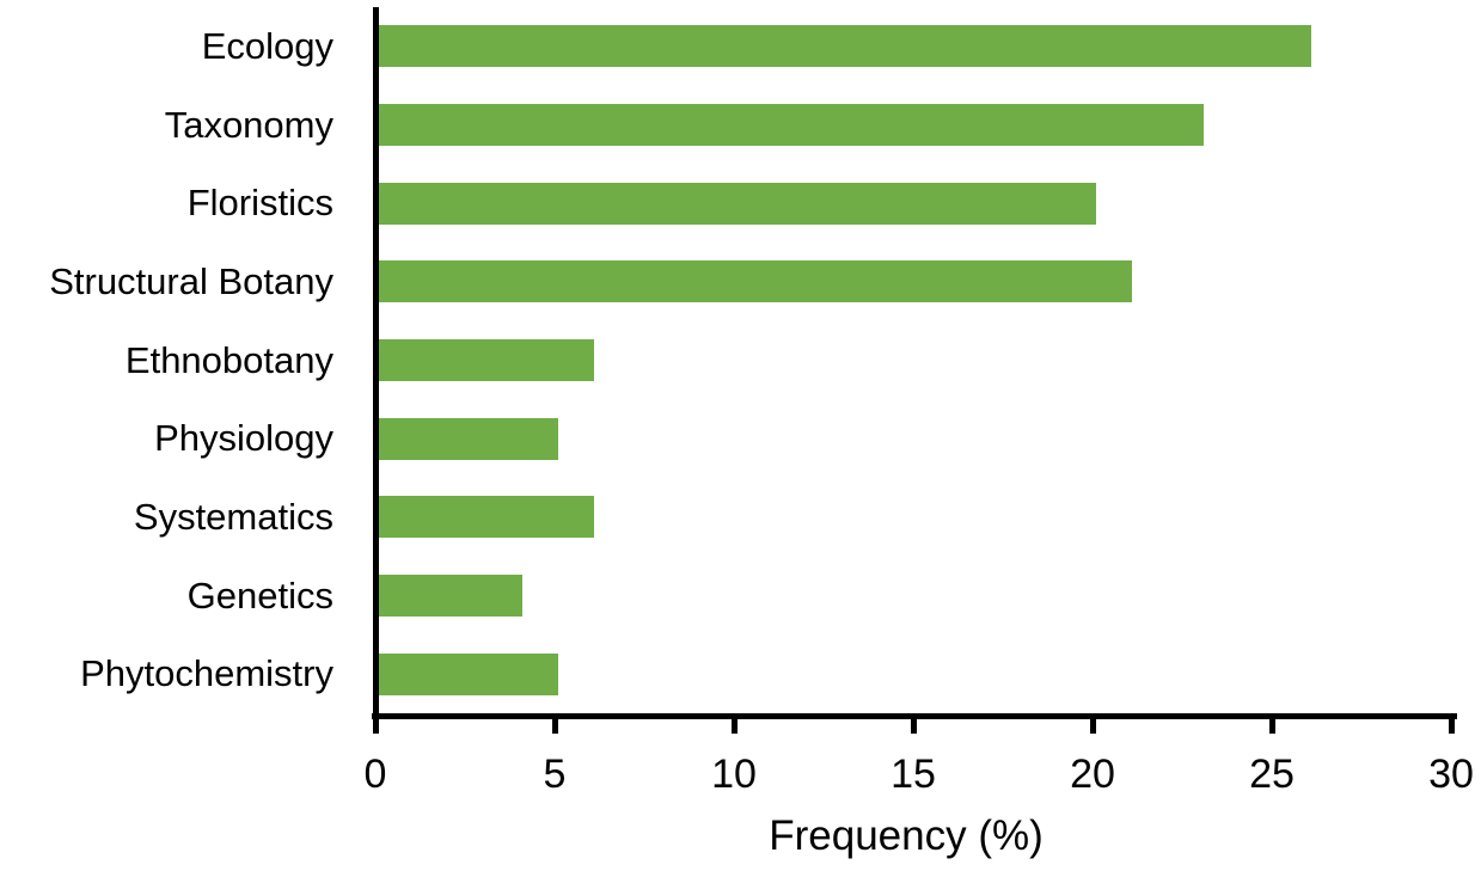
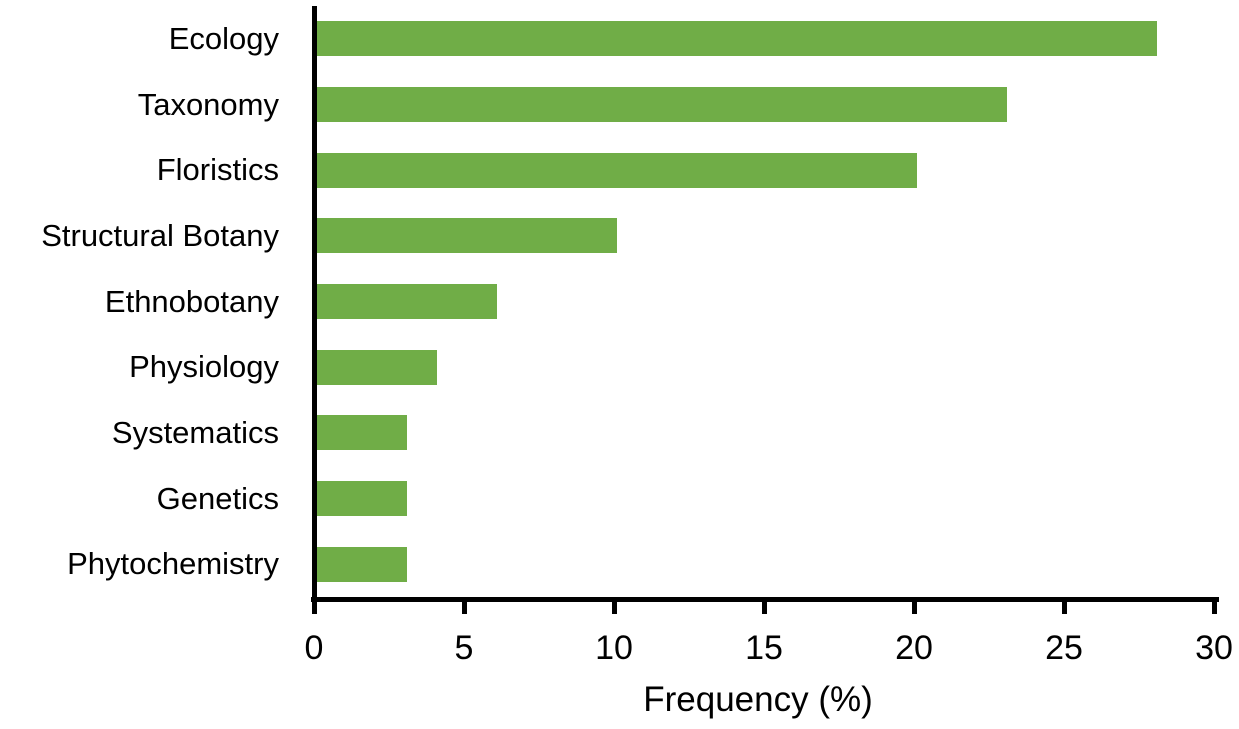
Ecology: 26 -> 28
Structural Botany: 21 -> 10
Physiology: 5 -> 4
Systematics: 6 -> 3
Genetics: 4 -> 3
Phytochemistry: 5 -> 3
